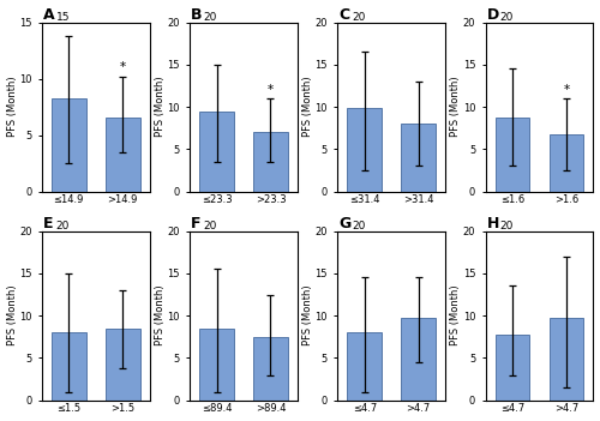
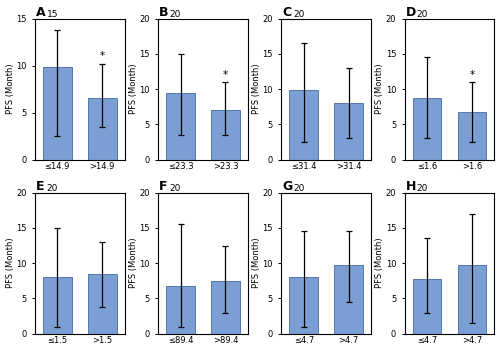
≤14.9: 8.3 -> 9.8
≤89.4: 8.5 -> 6.8
